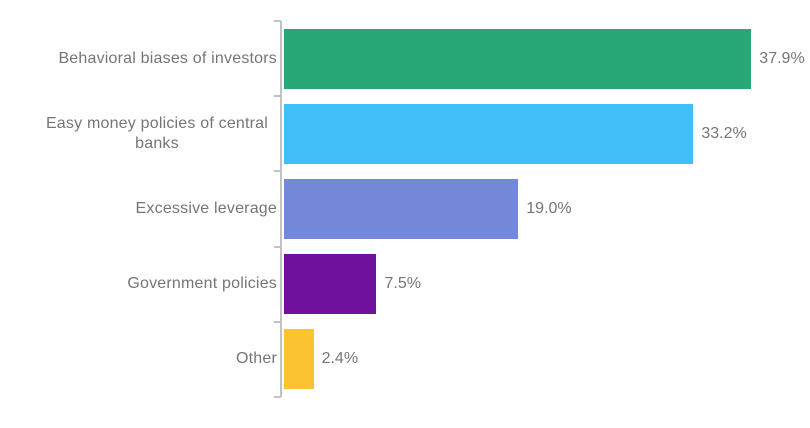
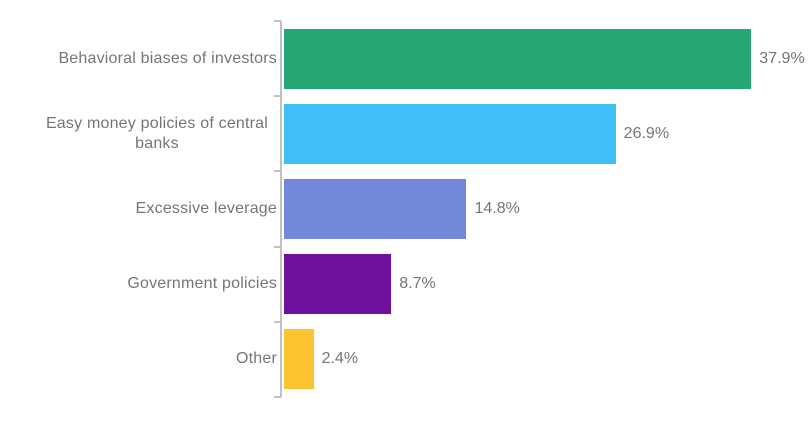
Easy money policies of central banks: 33.2% -> 26.9%
Excessive leverage: 19.0% -> 14.8%
Government policies: 7.5% -> 8.7%
